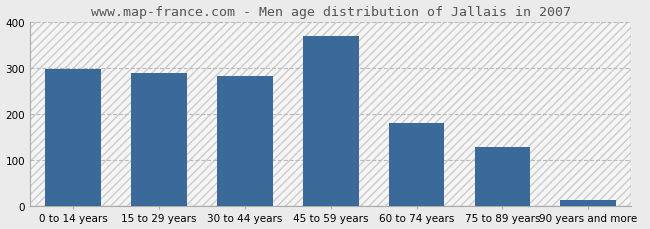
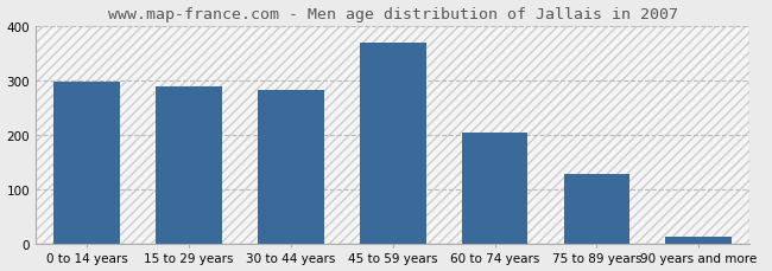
60 to 74 years: 180 -> 204
